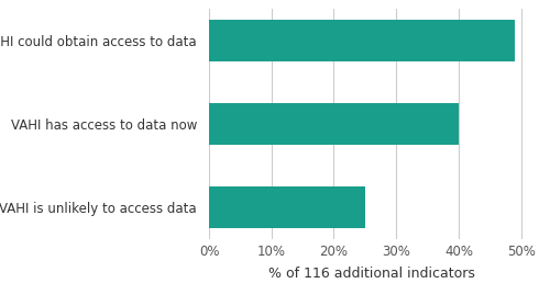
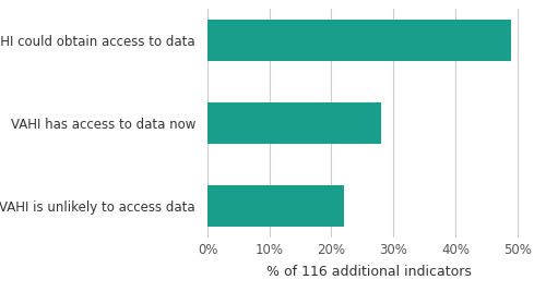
VAHI has access to data now: 40% -> 28%
VAHI is unlikely to access data: 25% -> 22%
